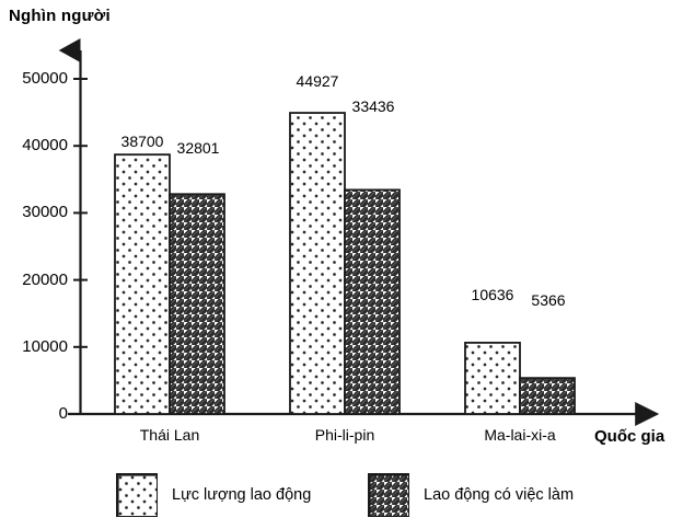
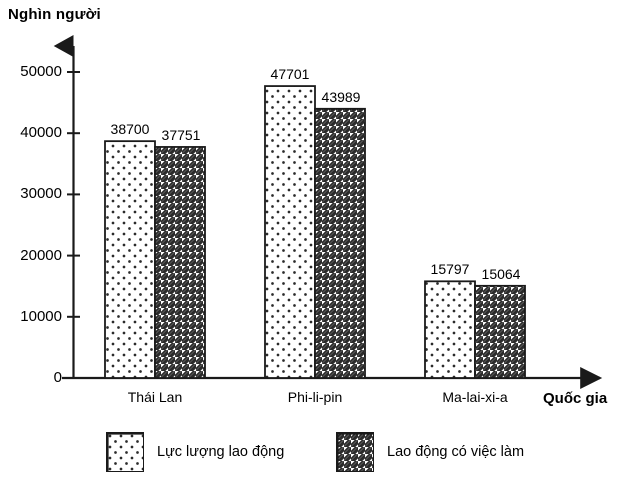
Lao động có việc làm/Thái Lan: 32801 -> 37751
Lực lượng lao động/Phi-li-pin: 44927 -> 47701
Lao động có việc làm/Phi-li-pin: 33436 -> 43989
Lực lượng lao động/Ma-lai-xi-a: 10636 -> 15797
Lao động có việc làm/Ma-lai-xi-a: 5366 -> 15064
